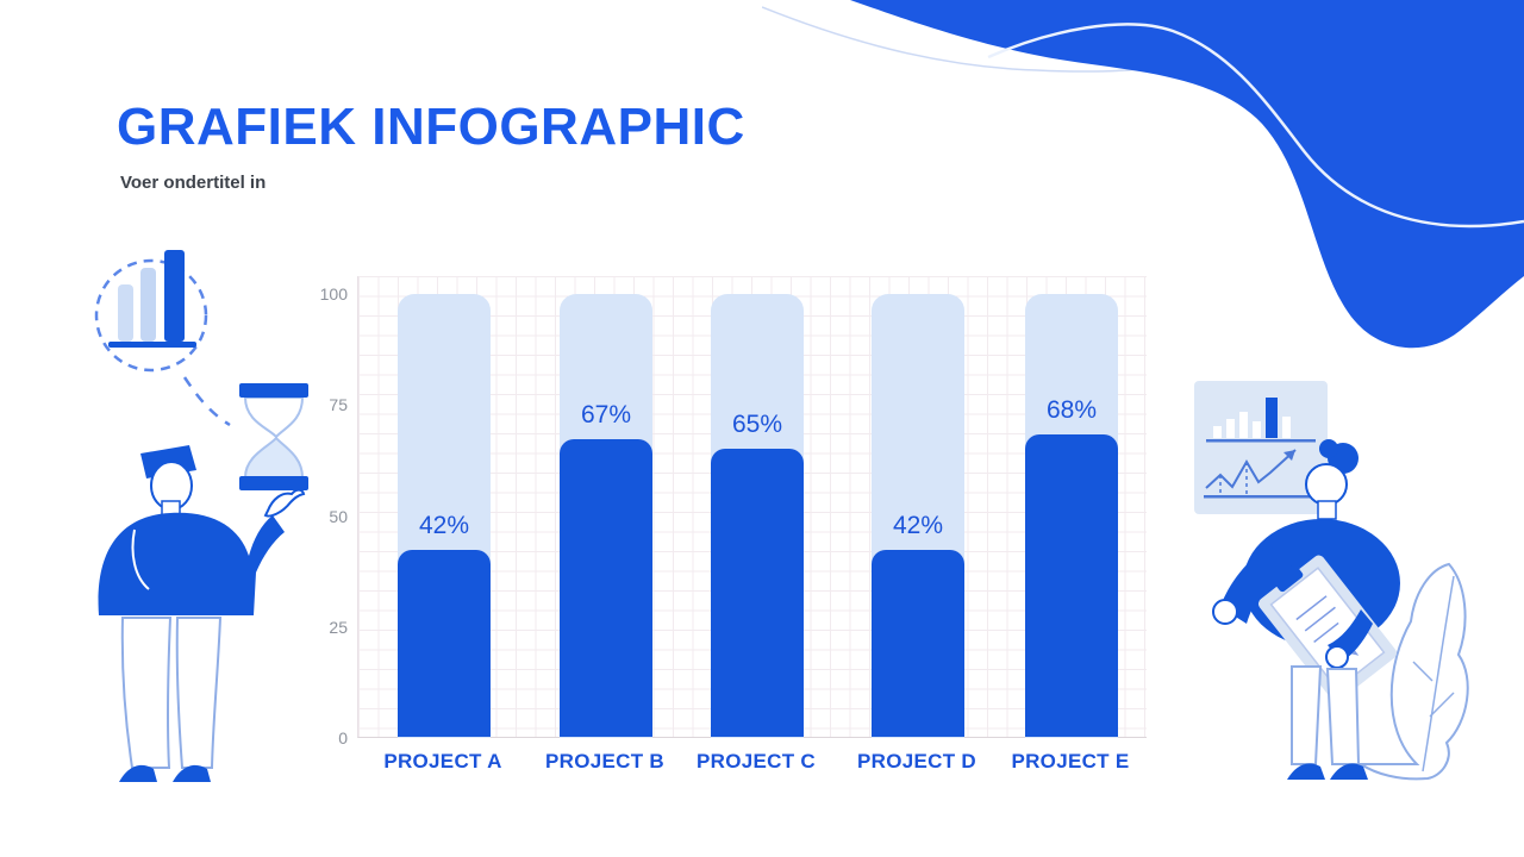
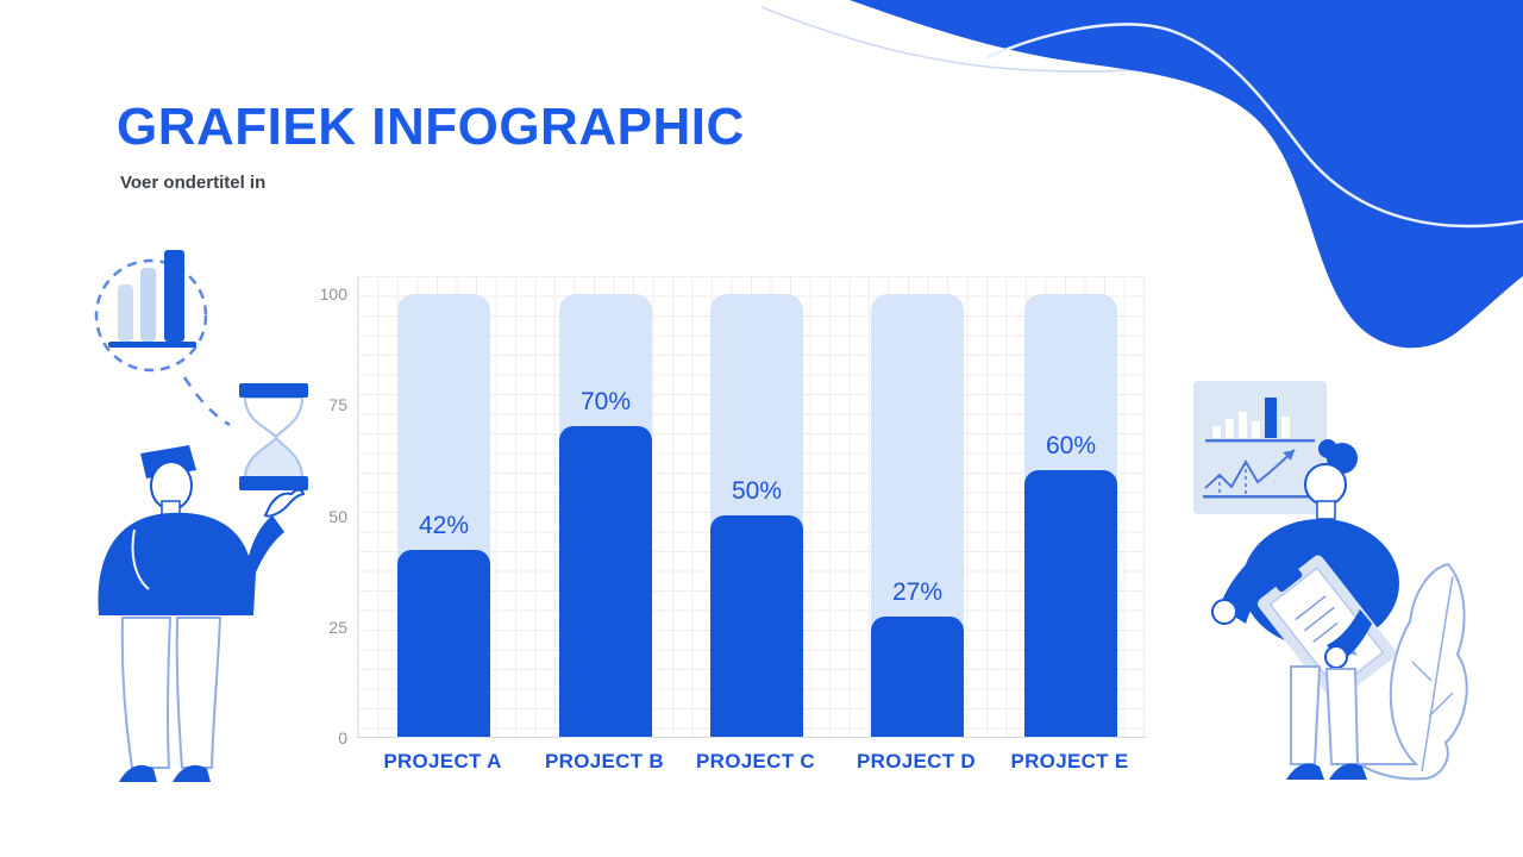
PROJECT B: 67% -> 70%
PROJECT C: 65% -> 50%
PROJECT D: 42% -> 27%
PROJECT E: 68% -> 60%
